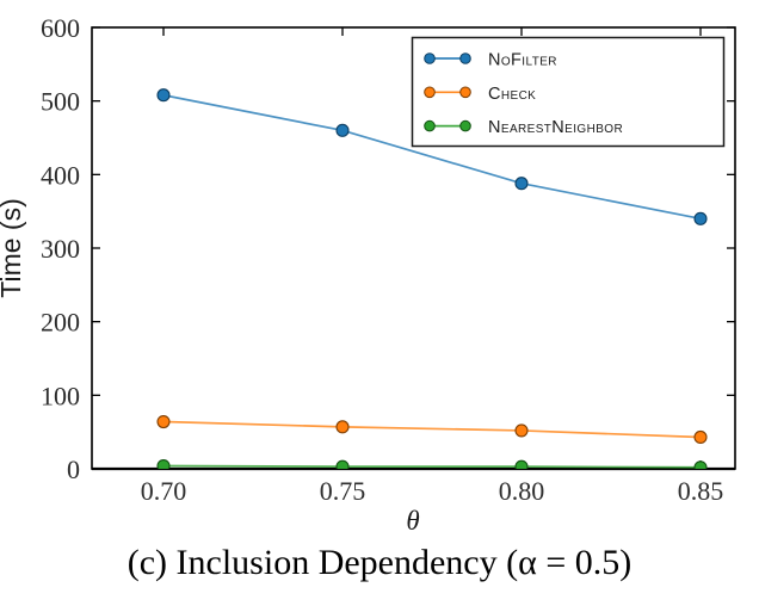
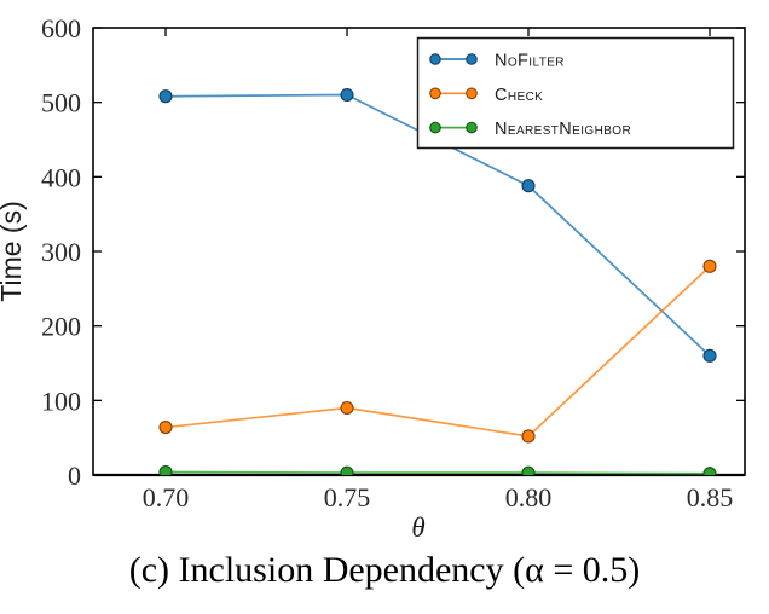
NoFilter/0.75: 460 -> 510
Check/0.75: 60 -> 90
NoFilter/0.85: 340 -> 160
Check/0.85: 40 -> 280
